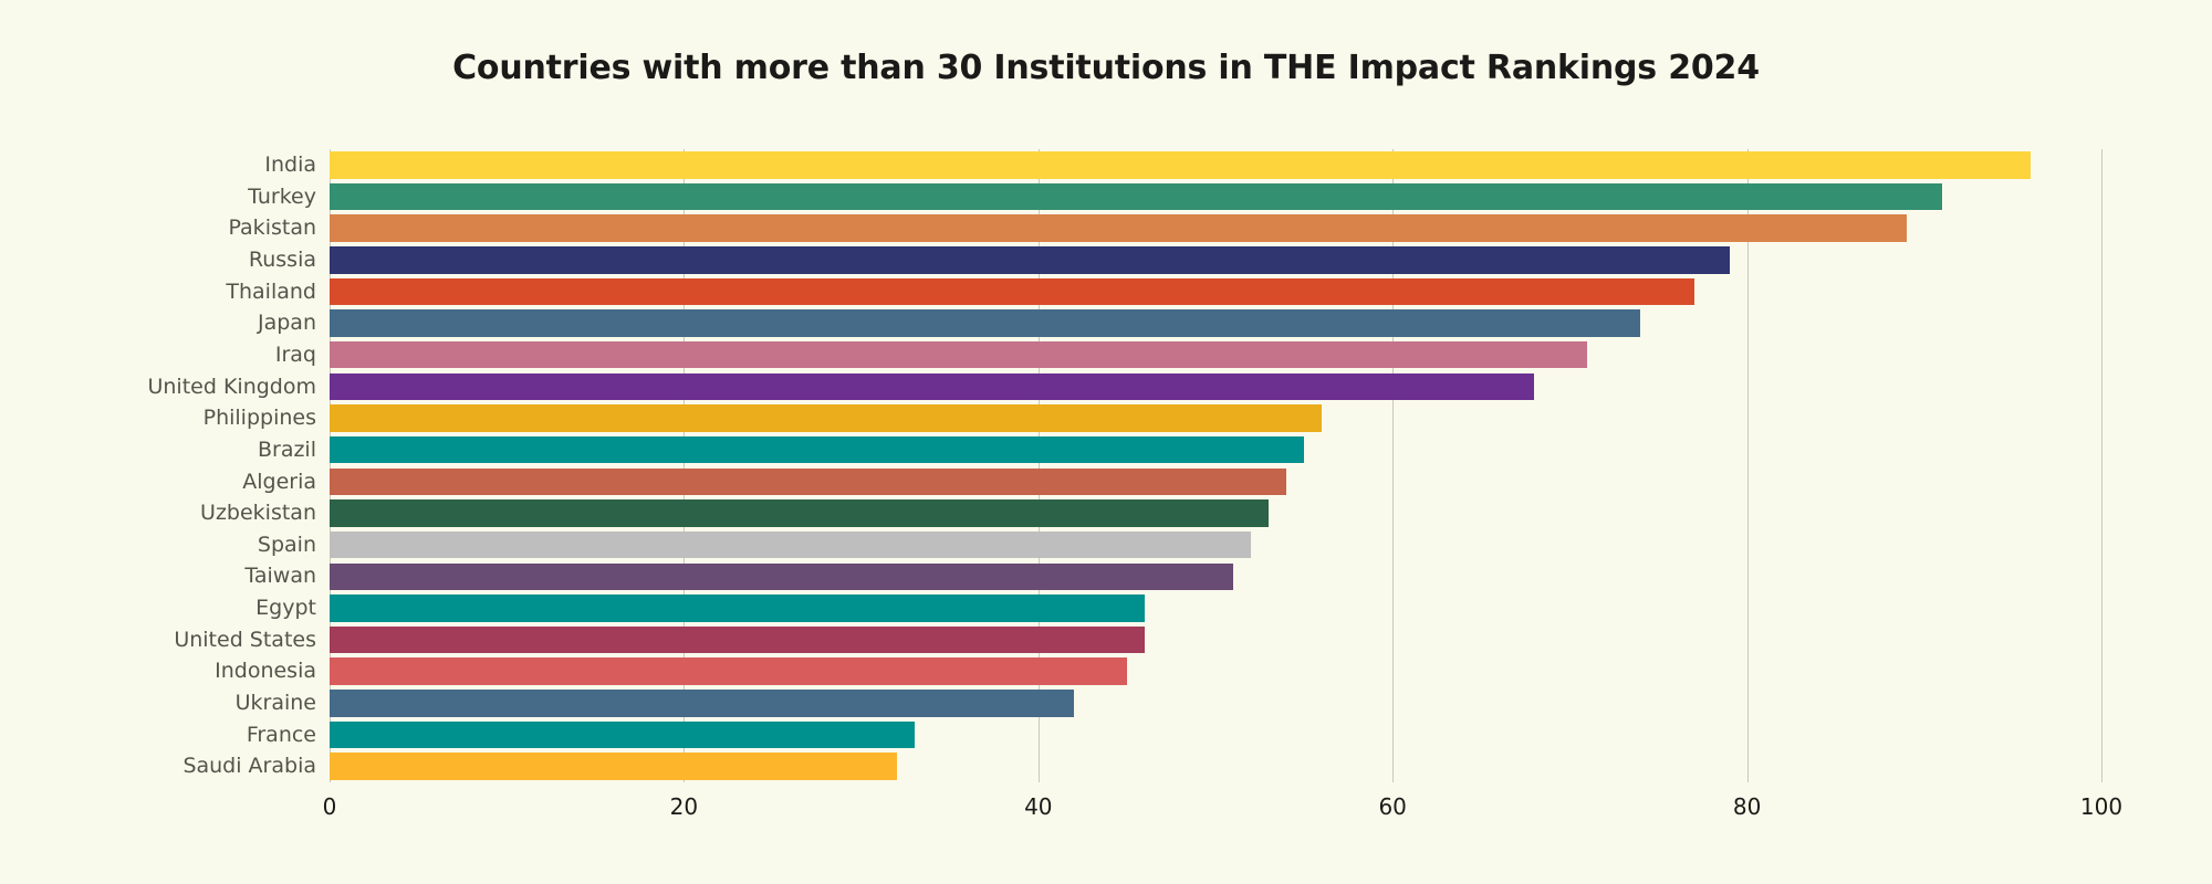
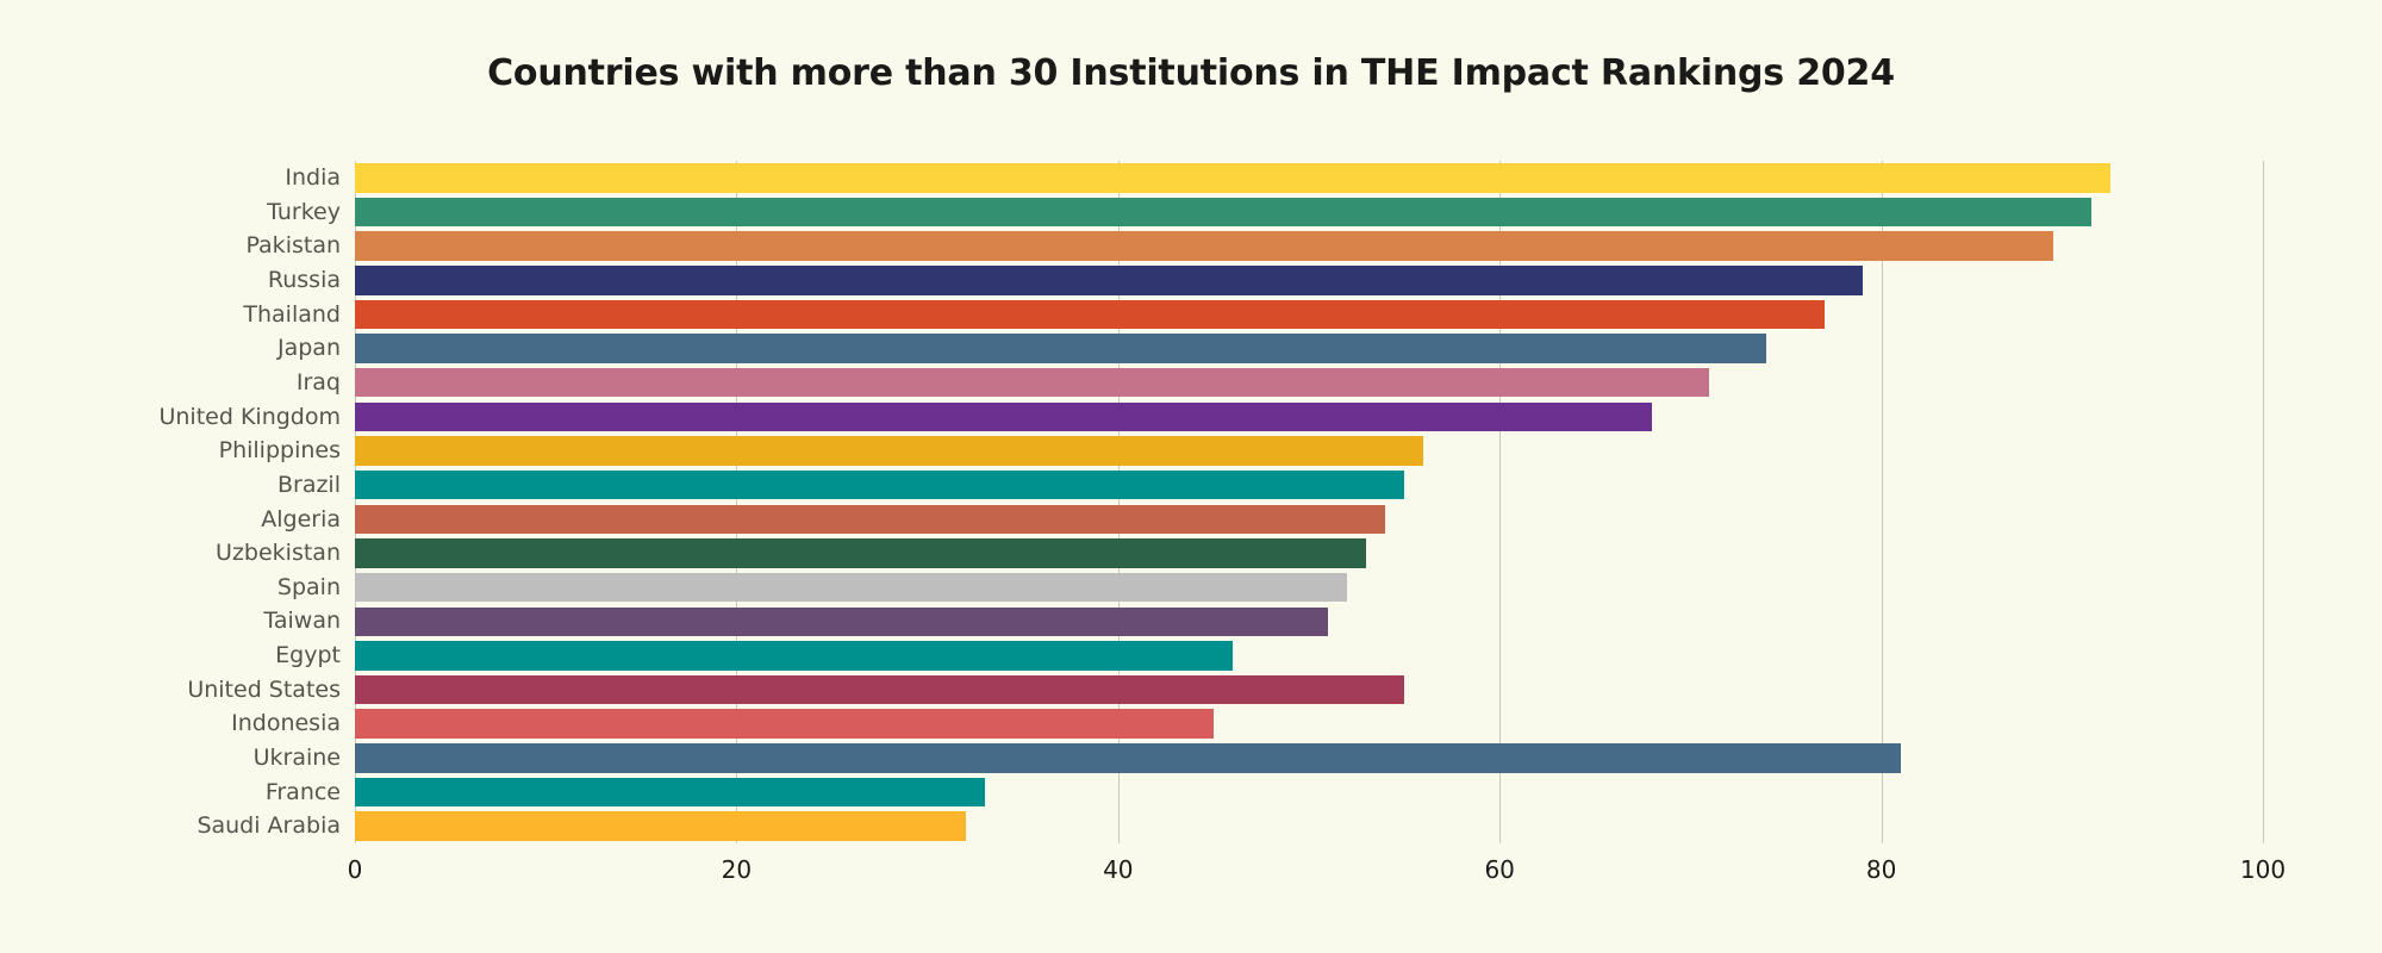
India: 96 -> 92
United States: 46 -> 55
Ukraine: 42 -> 81
